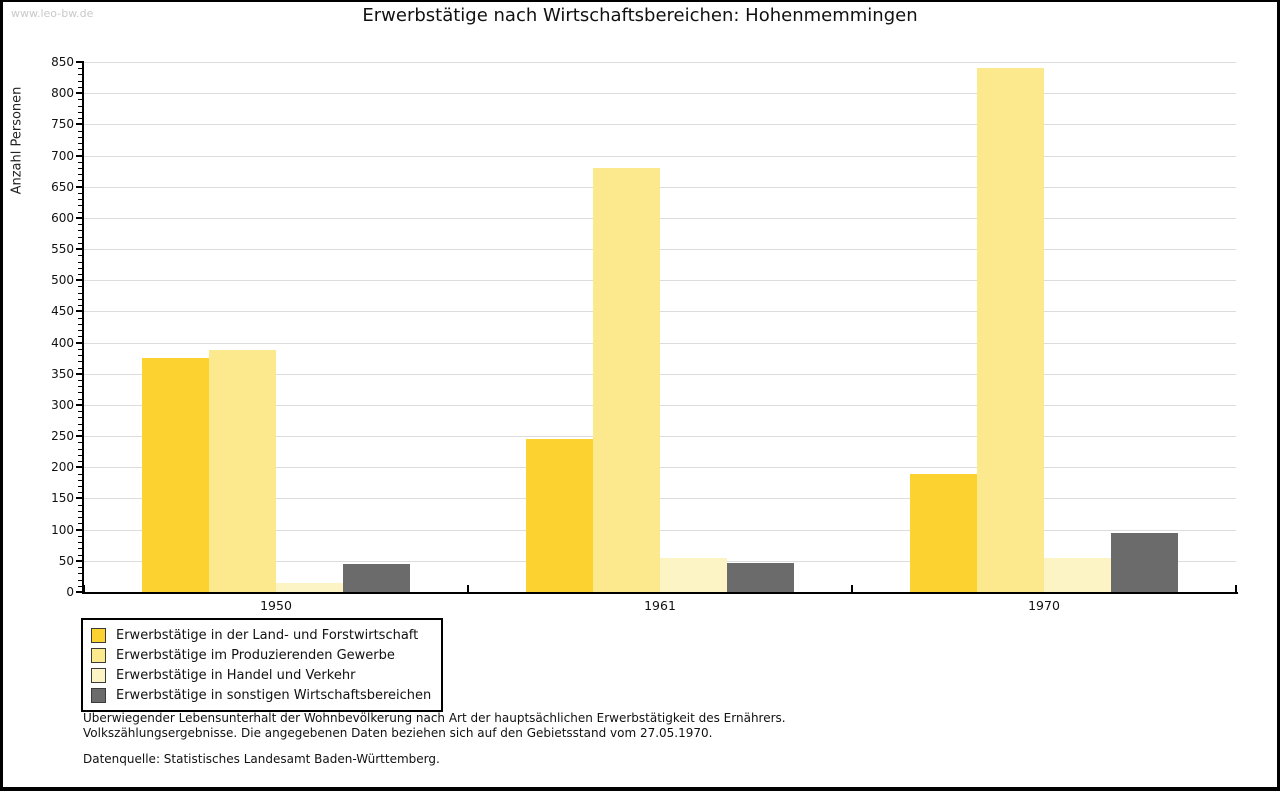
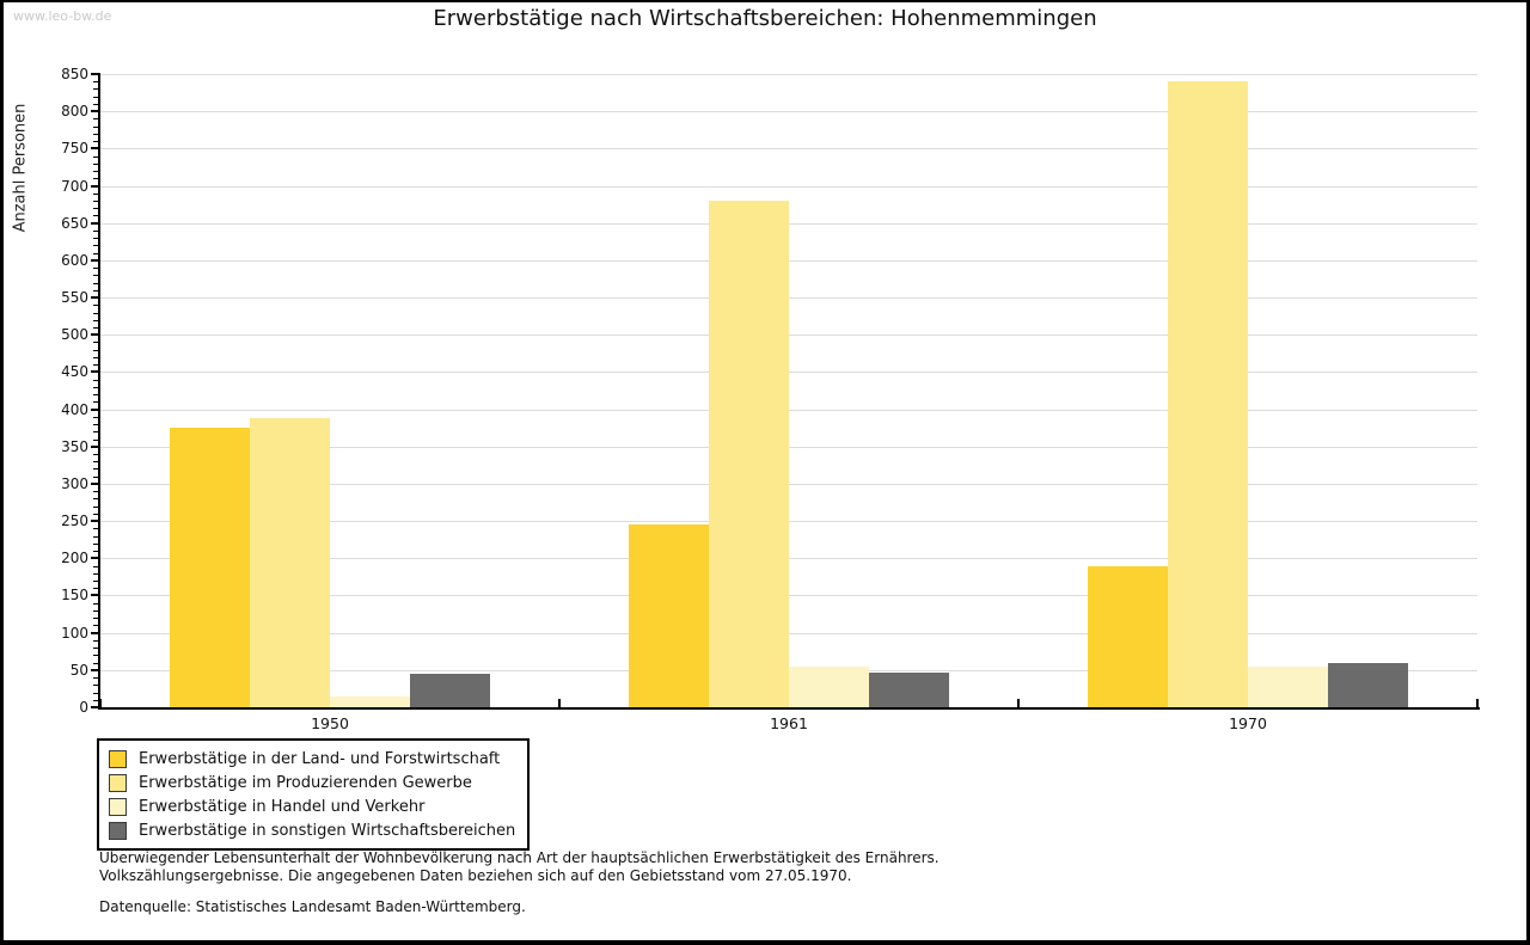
Erwerbstätige in sonstigen Wirtschaftsbereichen/1970: 100 -> 60
